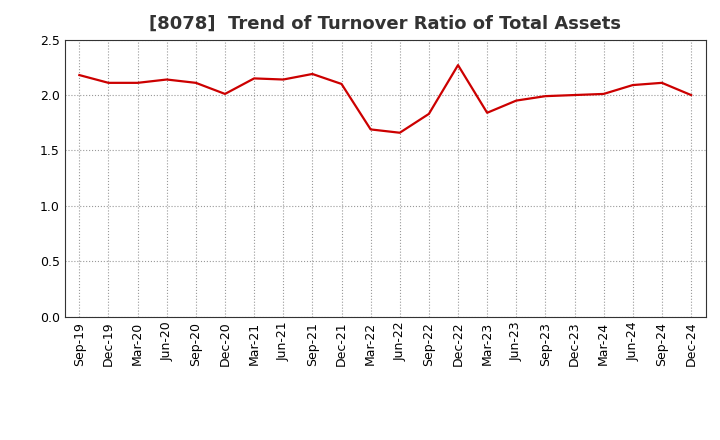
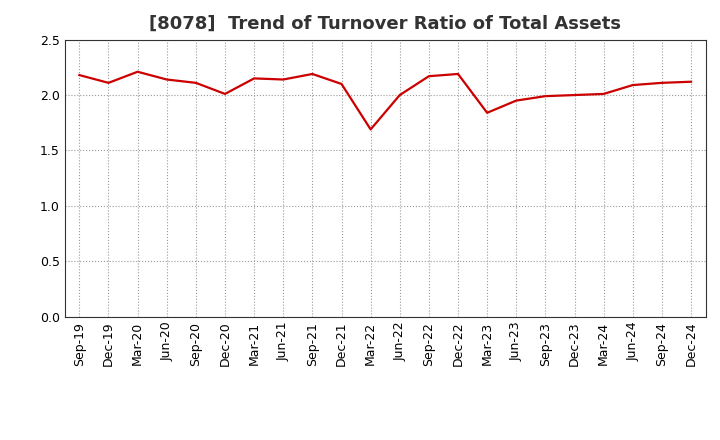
Mar-20: 2.11 -> 2.21
Jun-22: 1.66 -> 2.00
Sep-22: 1.83 -> 2.17
Dec-22: 2.27 -> 2.19
Dec-24: 2.00 -> 2.12
